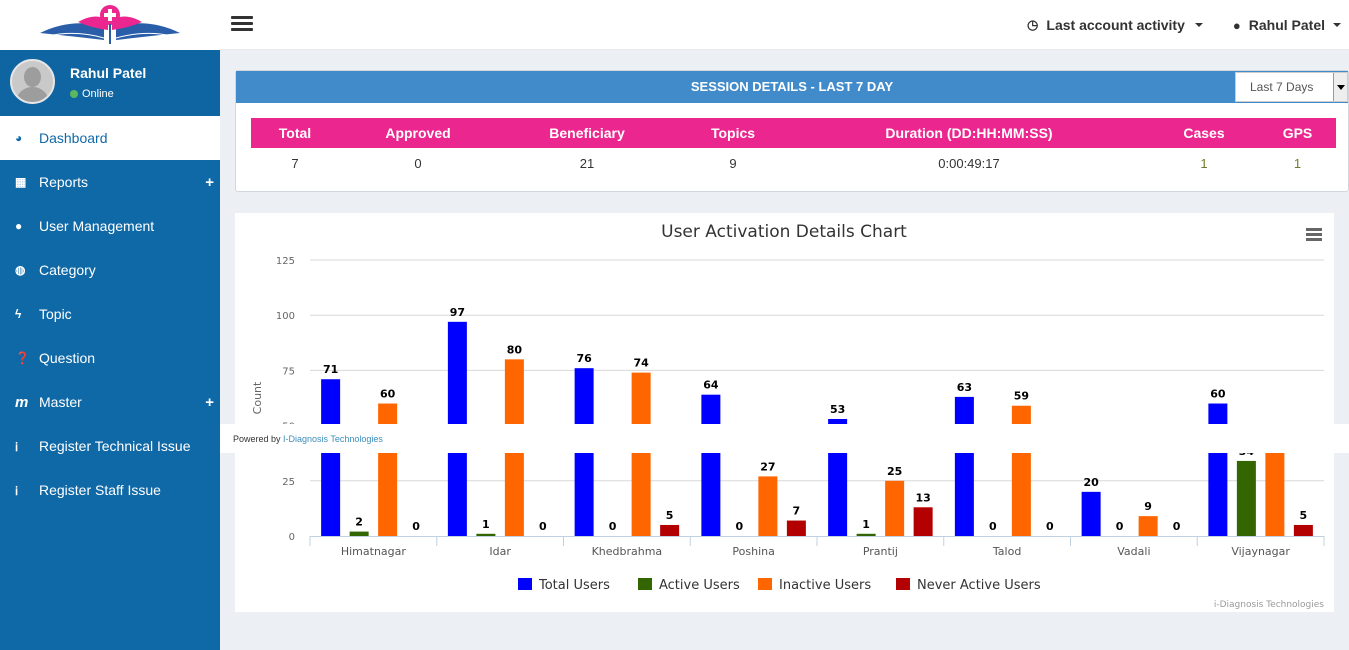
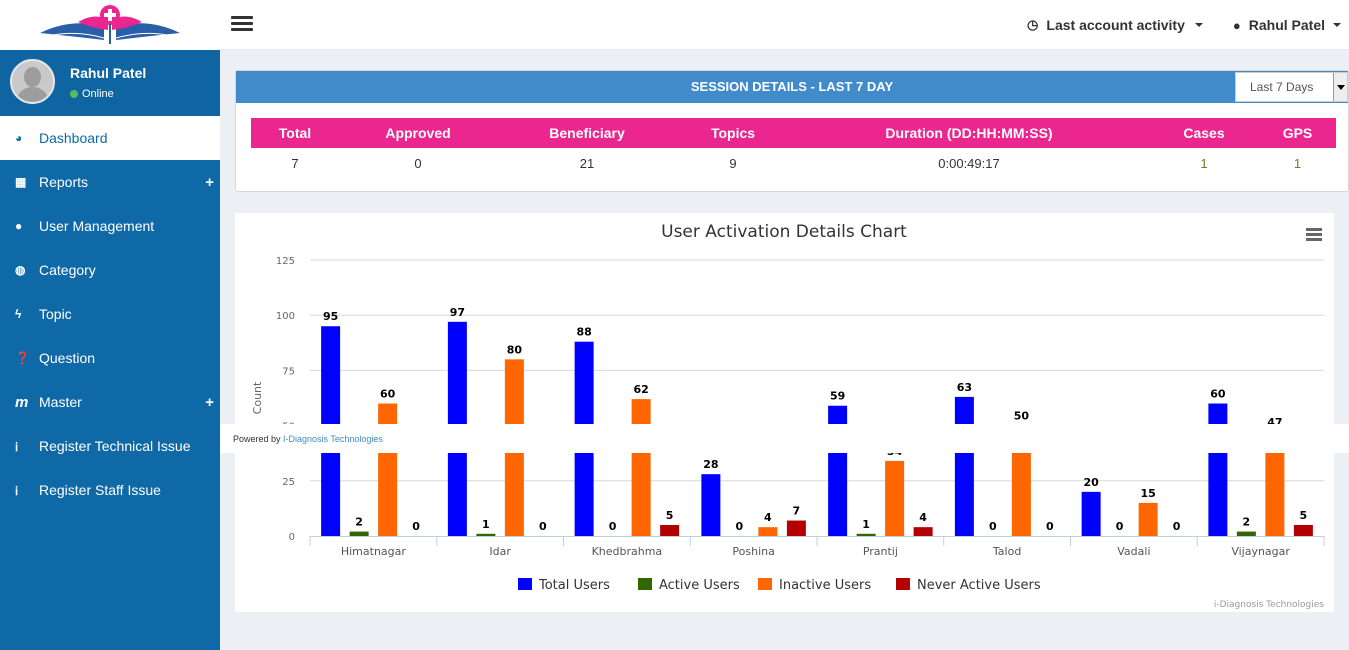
Total Users/Himatnagar: 71 -> 95
Total Users/Khedbrahma: 76 -> 88
Inactive Users/Khedbrahma: 74 -> 62
Total Users/Poshina: 64 -> 28
Inactive Users/Poshina: 27 -> 4
Total Users/Prantij: 53 -> 59
Inactive Users/Prantij: 25 -> 34
Never Active Users/Prantij: 13 -> 4
Inactive Users/Talod: 59 -> 50
Inactive Users/Vadali: 9 -> 15
Active Users/Vijaynagar: 34 -> 2
Inactive Users/Vijaynagar: 40 -> 47
